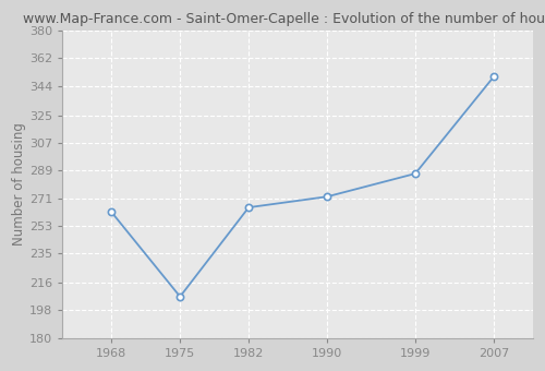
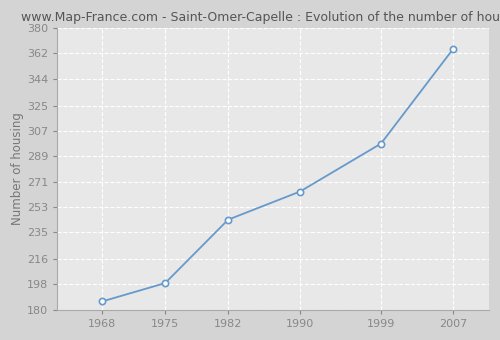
1968: 262 -> 186
1975: 207 -> 199
1982: 265 -> 244
1990: 272 -> 264
1999: 287 -> 298
2007: 350 -> 365
